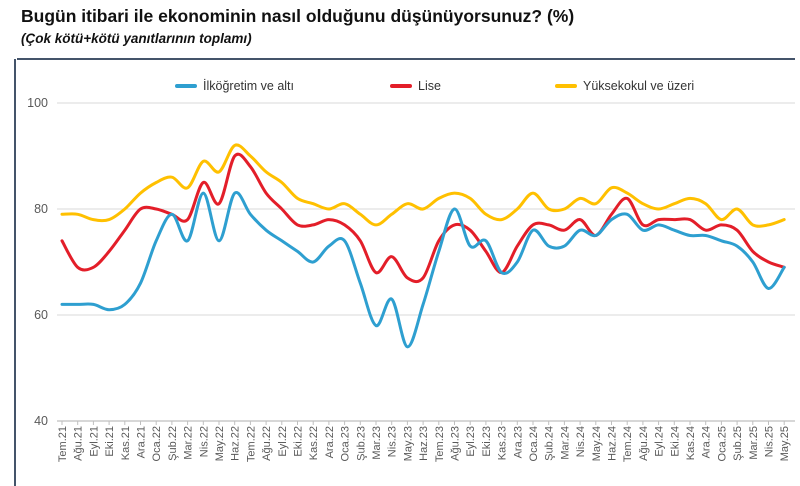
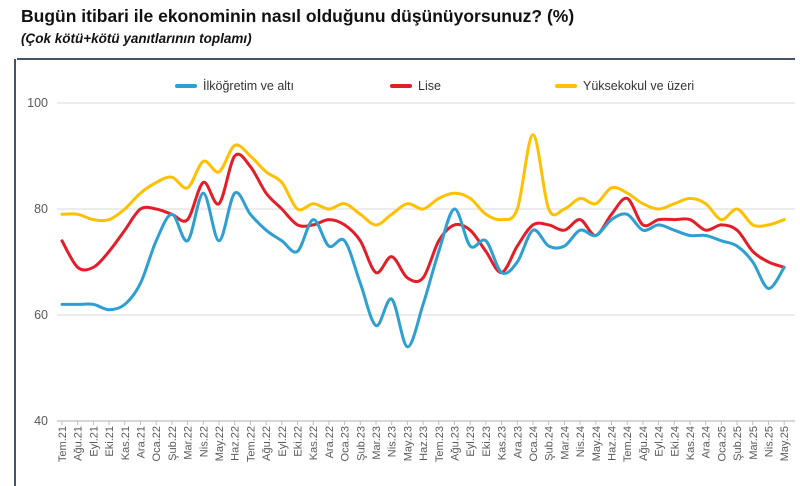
Yüksekokul ve üzeri/Eki.22: 82 -> 80
İlköğretim ve altı/Kas.22: 70 -> 78
Yüksekokul ve üzeri/Oca.24: 83 -> 94
